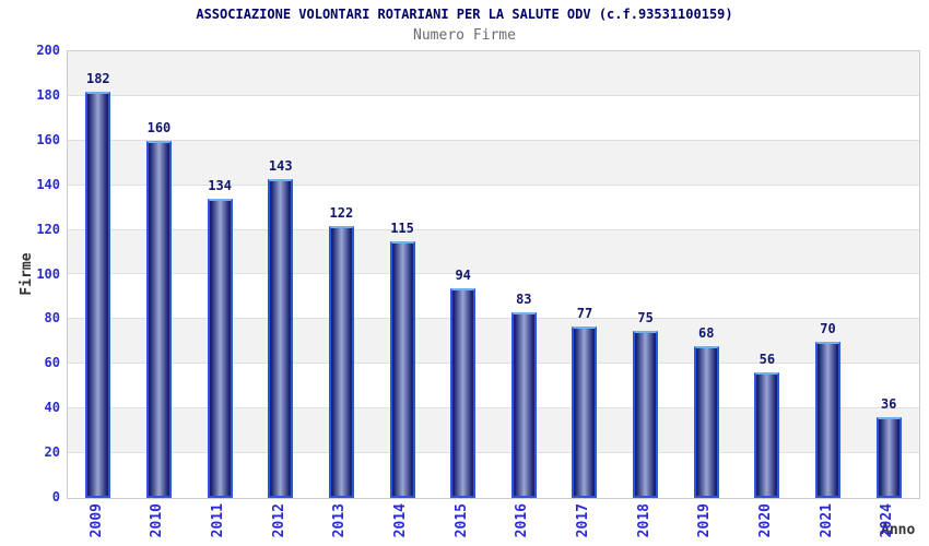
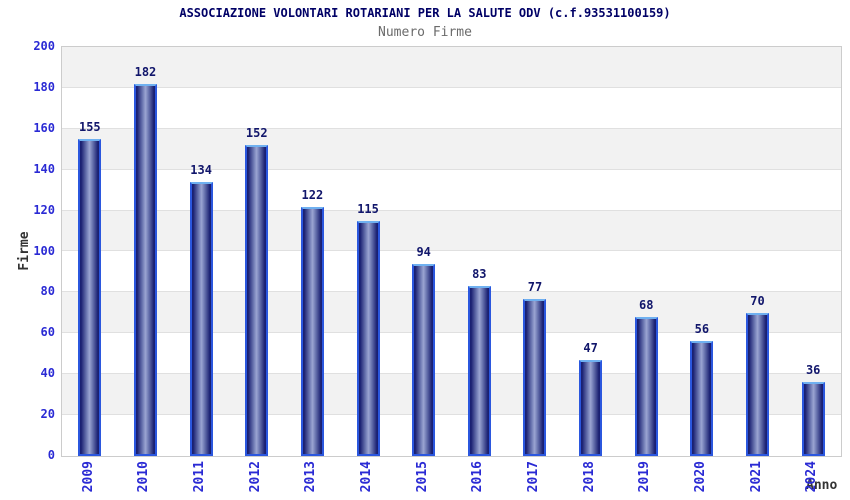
2009: 182 -> 155
2010: 160 -> 182
2012: 143 -> 152
2018: 75 -> 47
